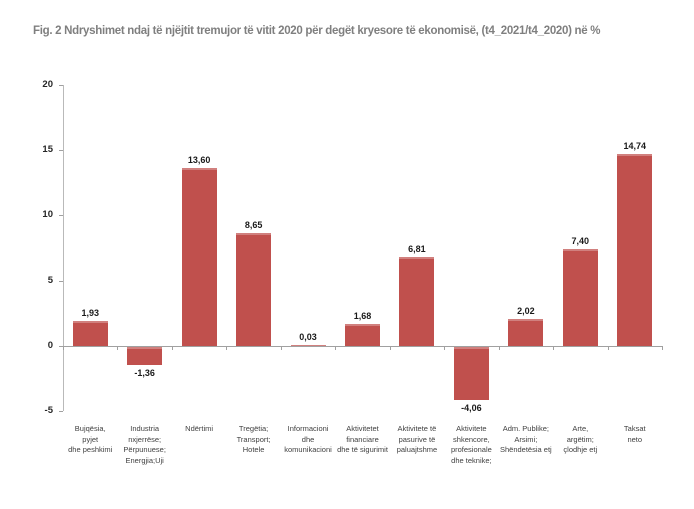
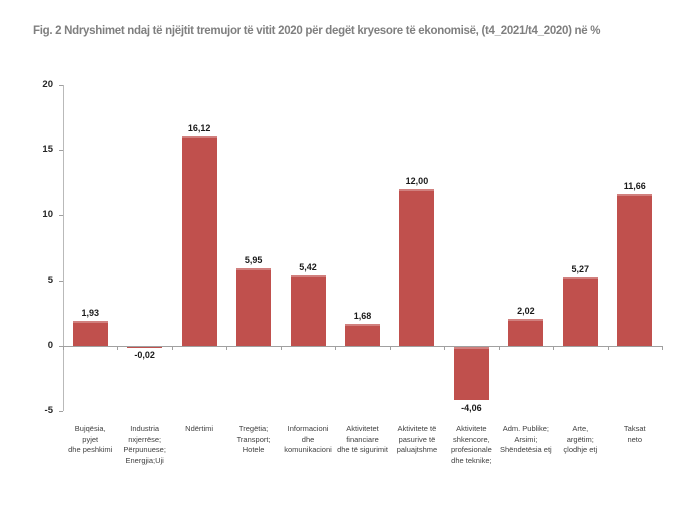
Industria nxjerrëse; Përpunuese; Energjia;Uji: -1,36 -> -0,02
Ndërtimi: 13,60 -> 16,12
Tregëtia; Transport; Hotele: 8,65 -> 5,95
Informacioni dhe komunikacioni: 0,03 -> 5,42
Aktivitete të pasurive të paluajtshme: 6,81 -> 12,00
Arte, argëtim; çlodhje etj: 7,40 -> 5,27
Taksat neto: 14,74 -> 11,66
